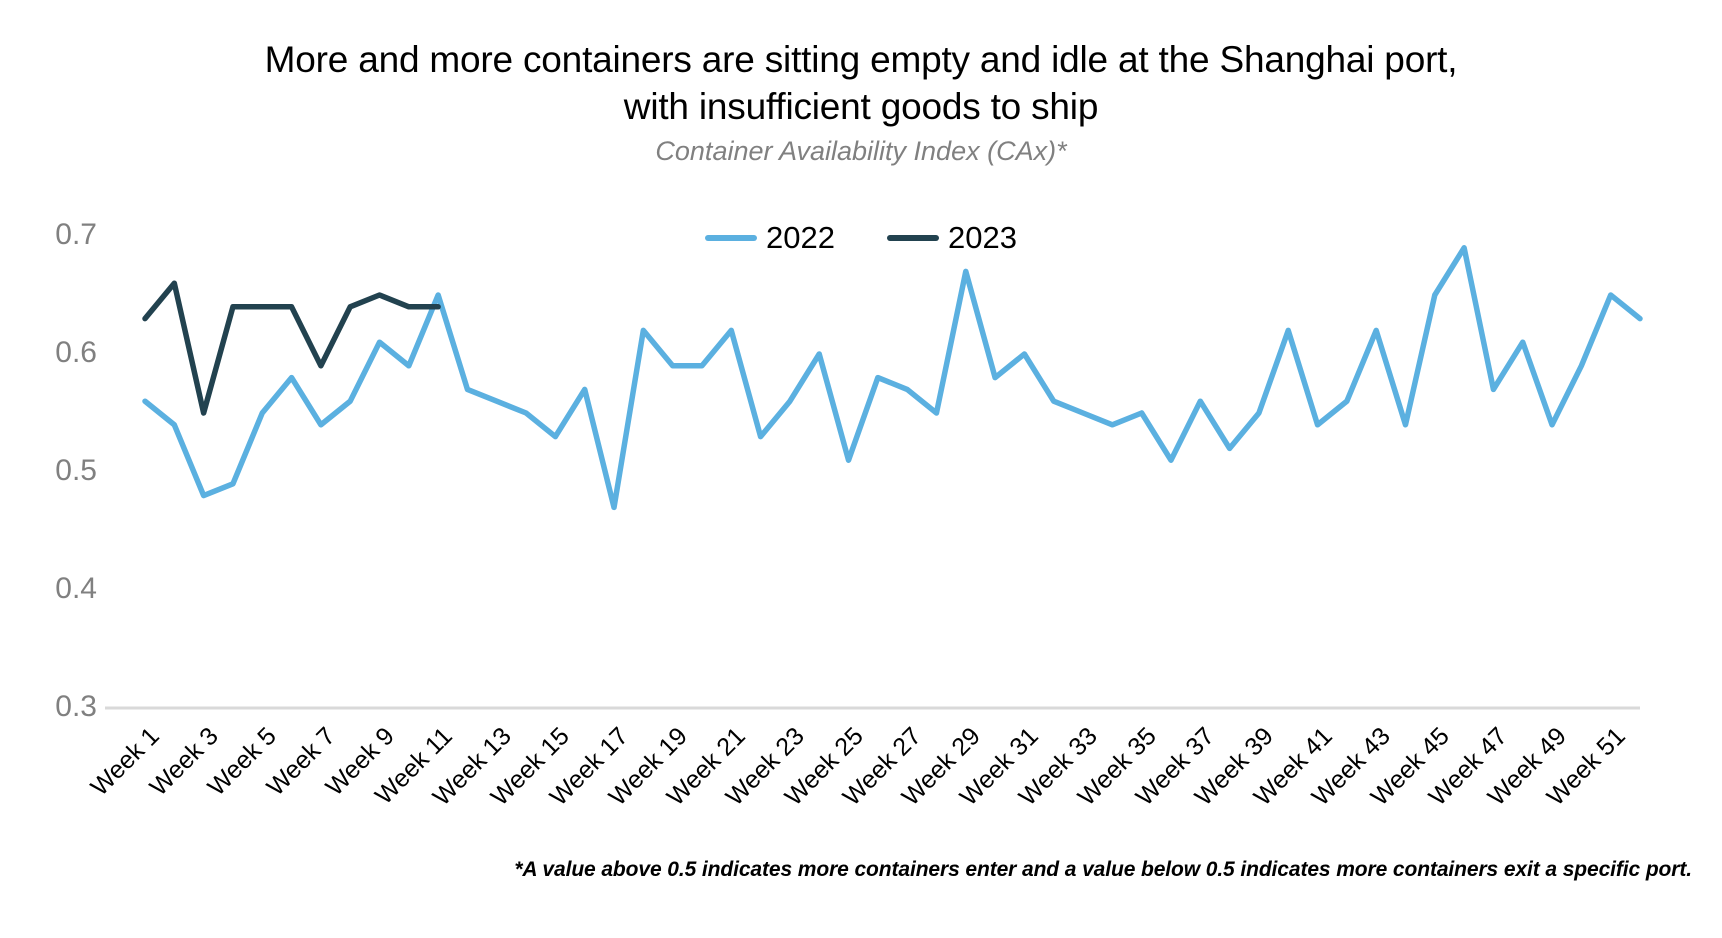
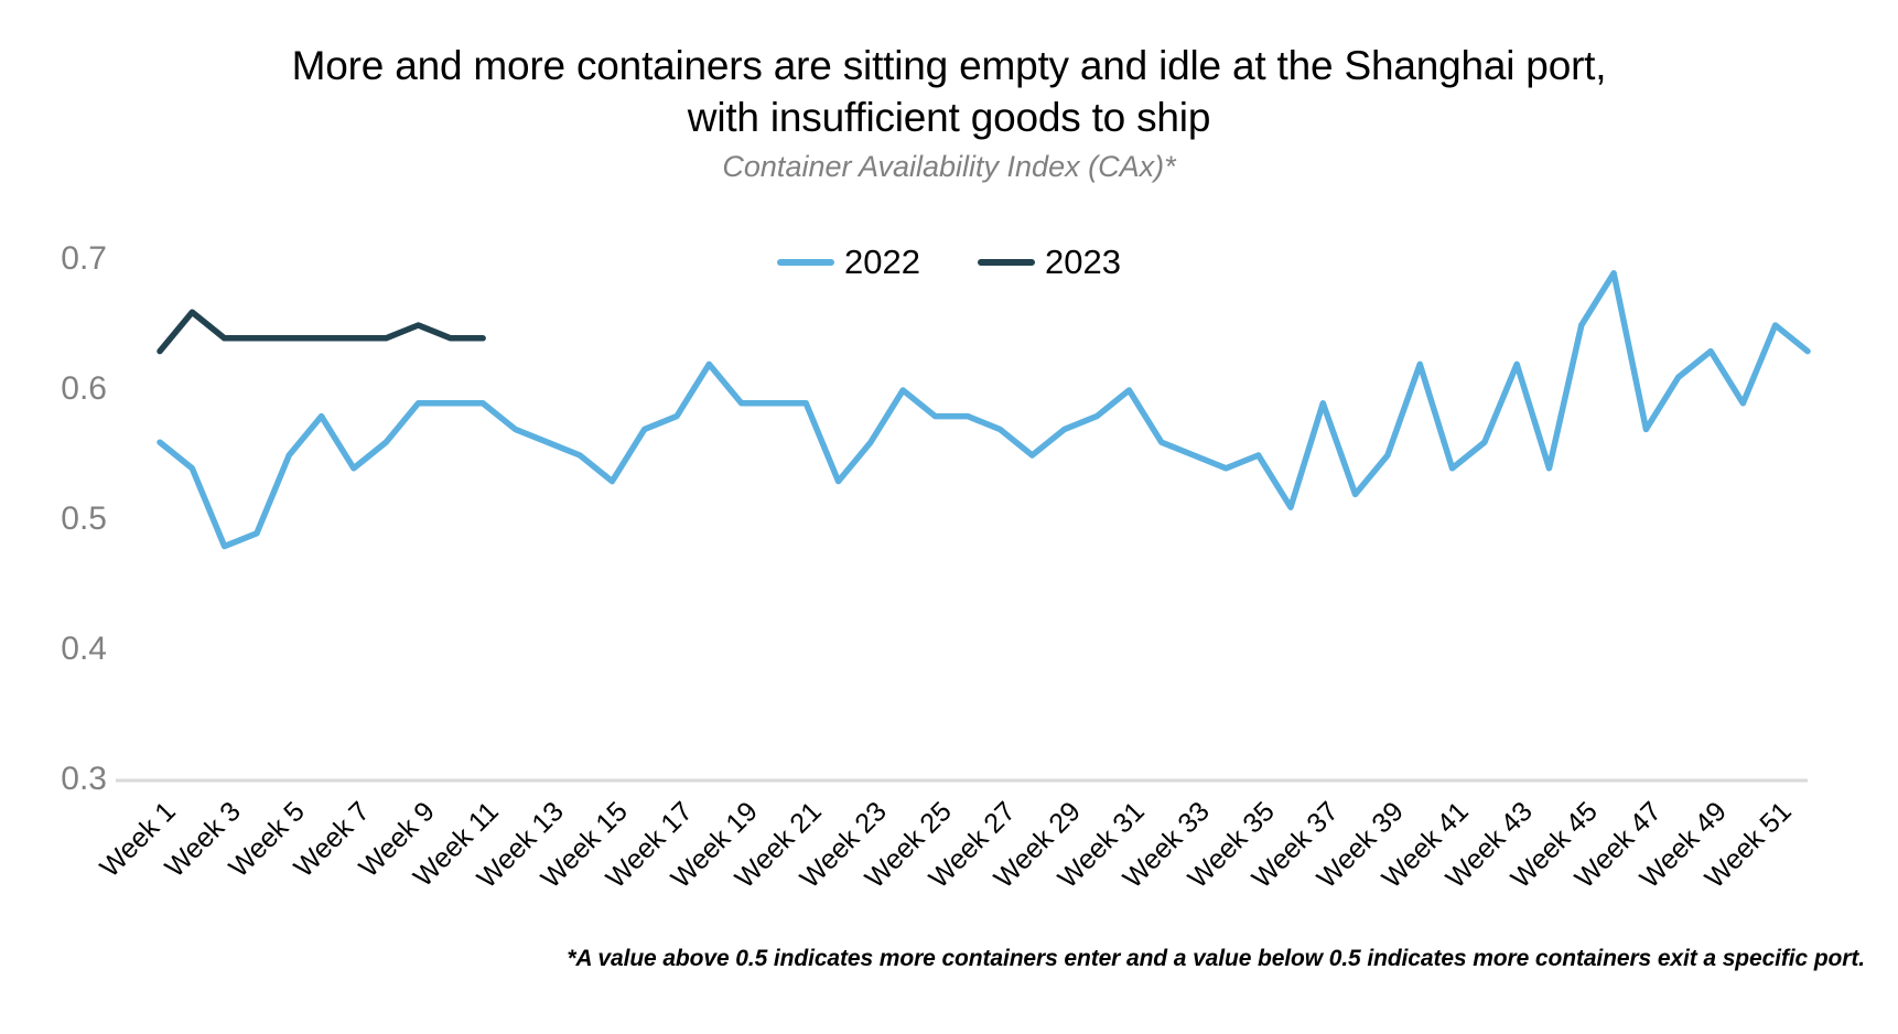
2023/Week 3: 0.55 -> 0.64
2023/Week 7: 0.59 -> 0.64
2022/Week 9: 0.61 -> 0.59
2022/Week 11: 0.65 -> 0.59
2022/Week 17: 0.47 -> 0.58
2022/Week 21: 0.62 -> 0.59
2022/Week 25: 0.51 -> 0.58
2022/Week 29: 0.67 -> 0.57
2022/Week 37: 0.56 -> 0.59
2022/Week 49: 0.54 -> 0.63
